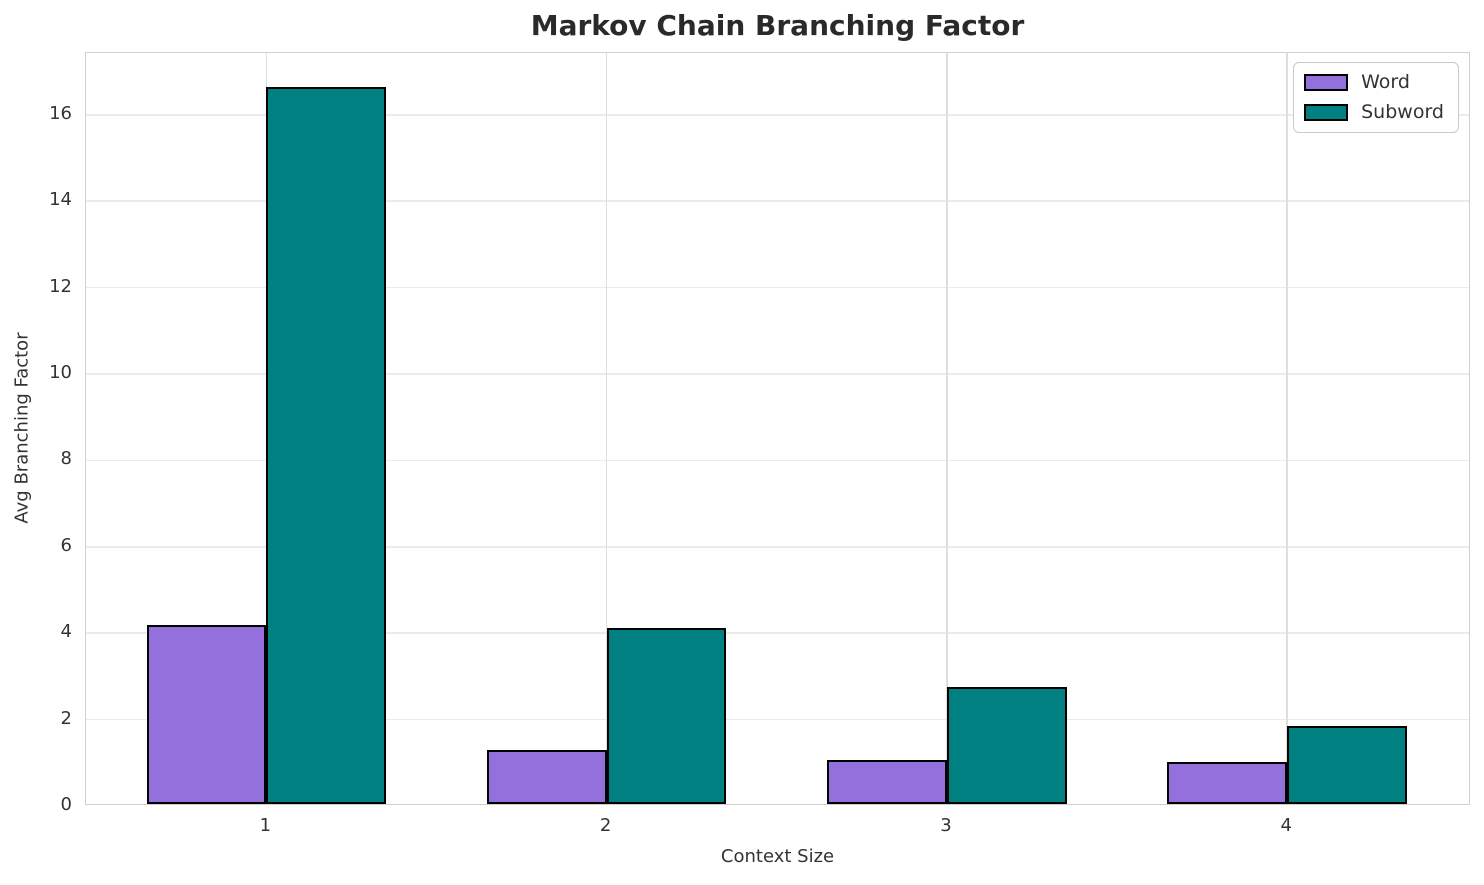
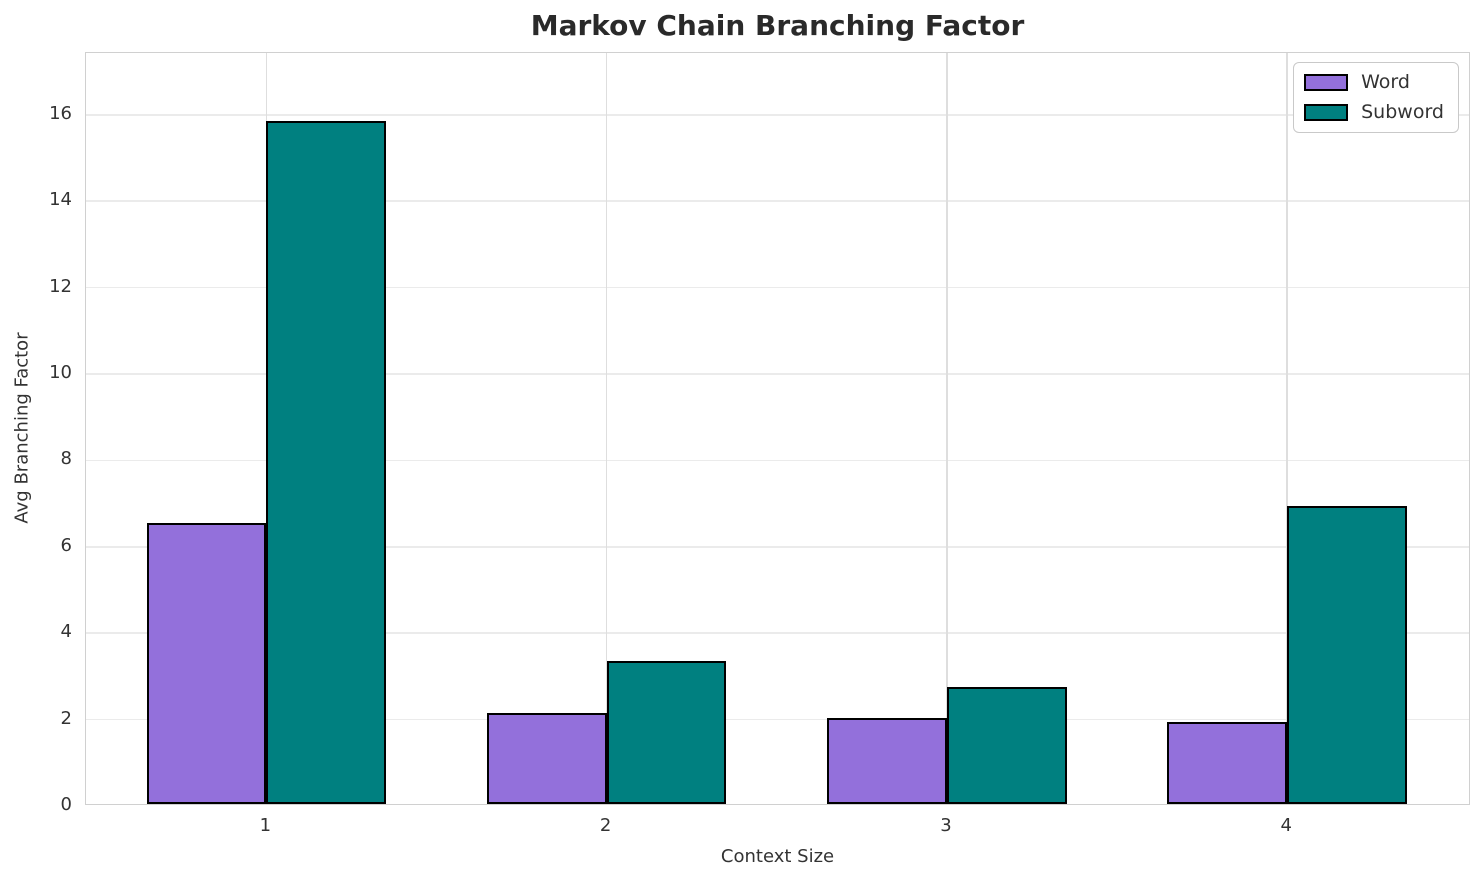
Word/1: 4.2 -> 6.5
Subword/1: 16.6 -> 15.8
Word/2: 1.2 -> 2.1
Subword/2: 4.1 -> 3.3
Word/3: 1.0 -> 2.0
Word/4: 1.0 -> 1.9
Subword/4: 1.8 -> 6.9
